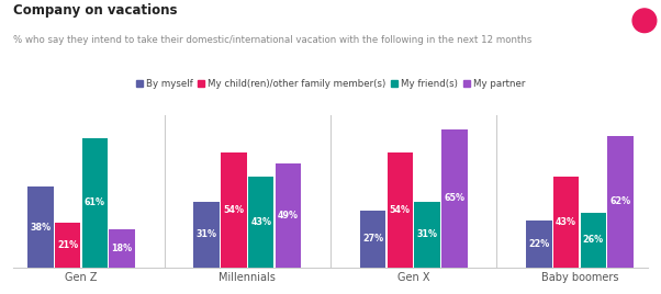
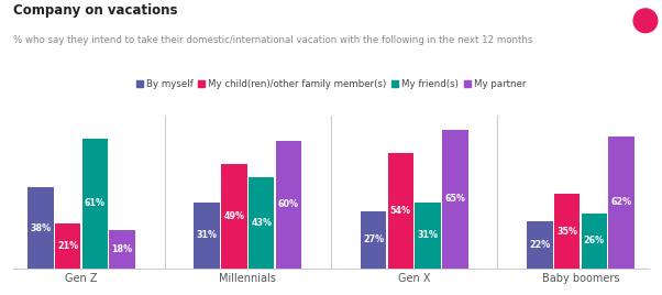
My child(ren)/other family member(s)/Millennials: 54% -> 49%
My partner/Millennials: 49% -> 60%
My child(ren)/other family member(s)/Baby boomers: 43% -> 35%
